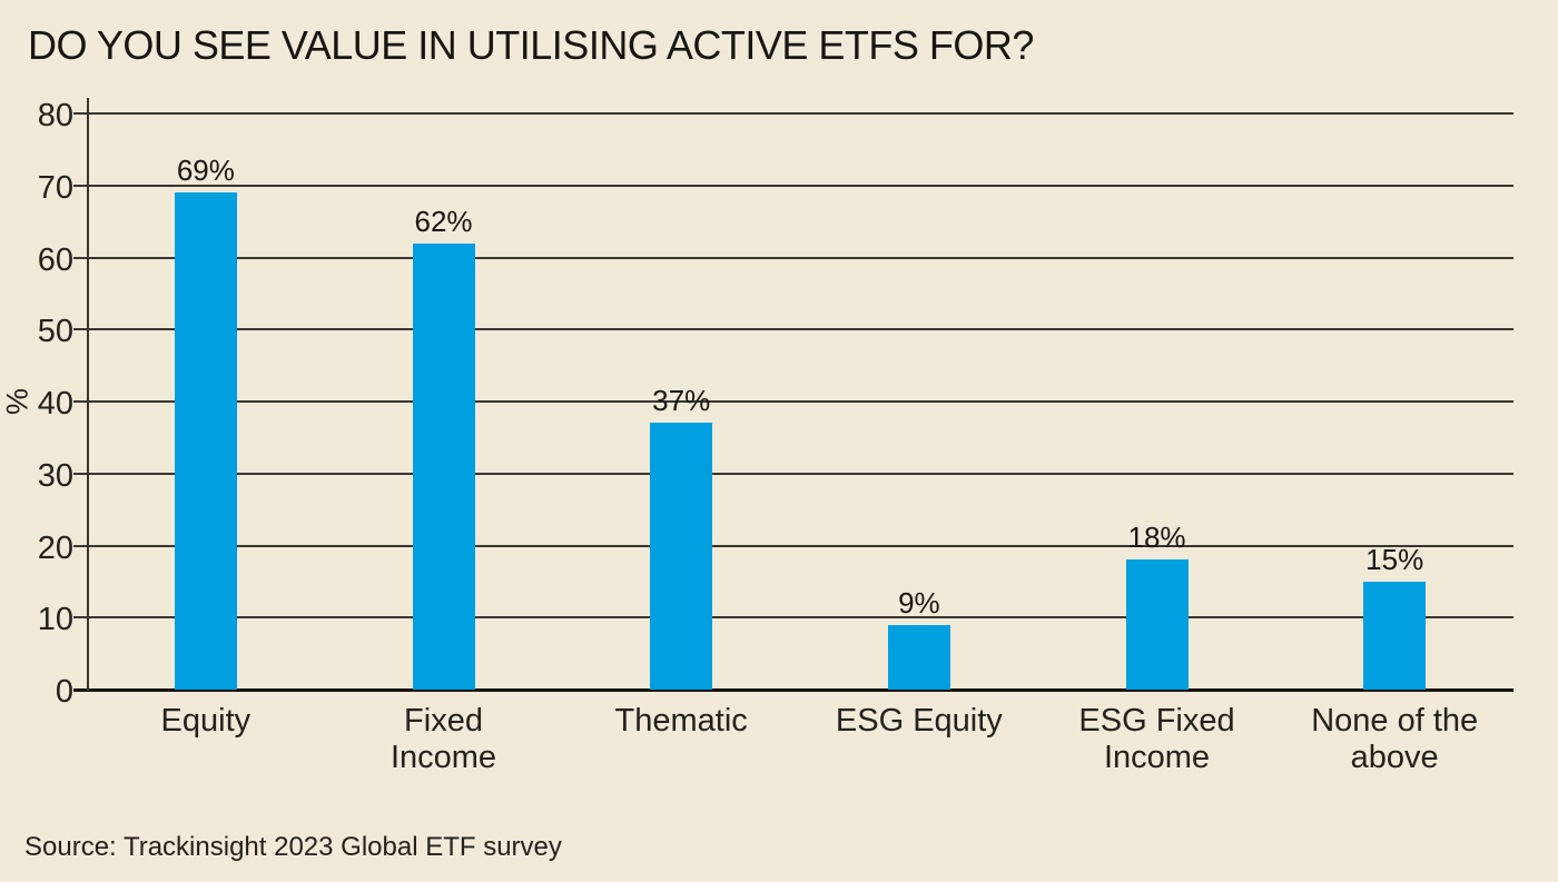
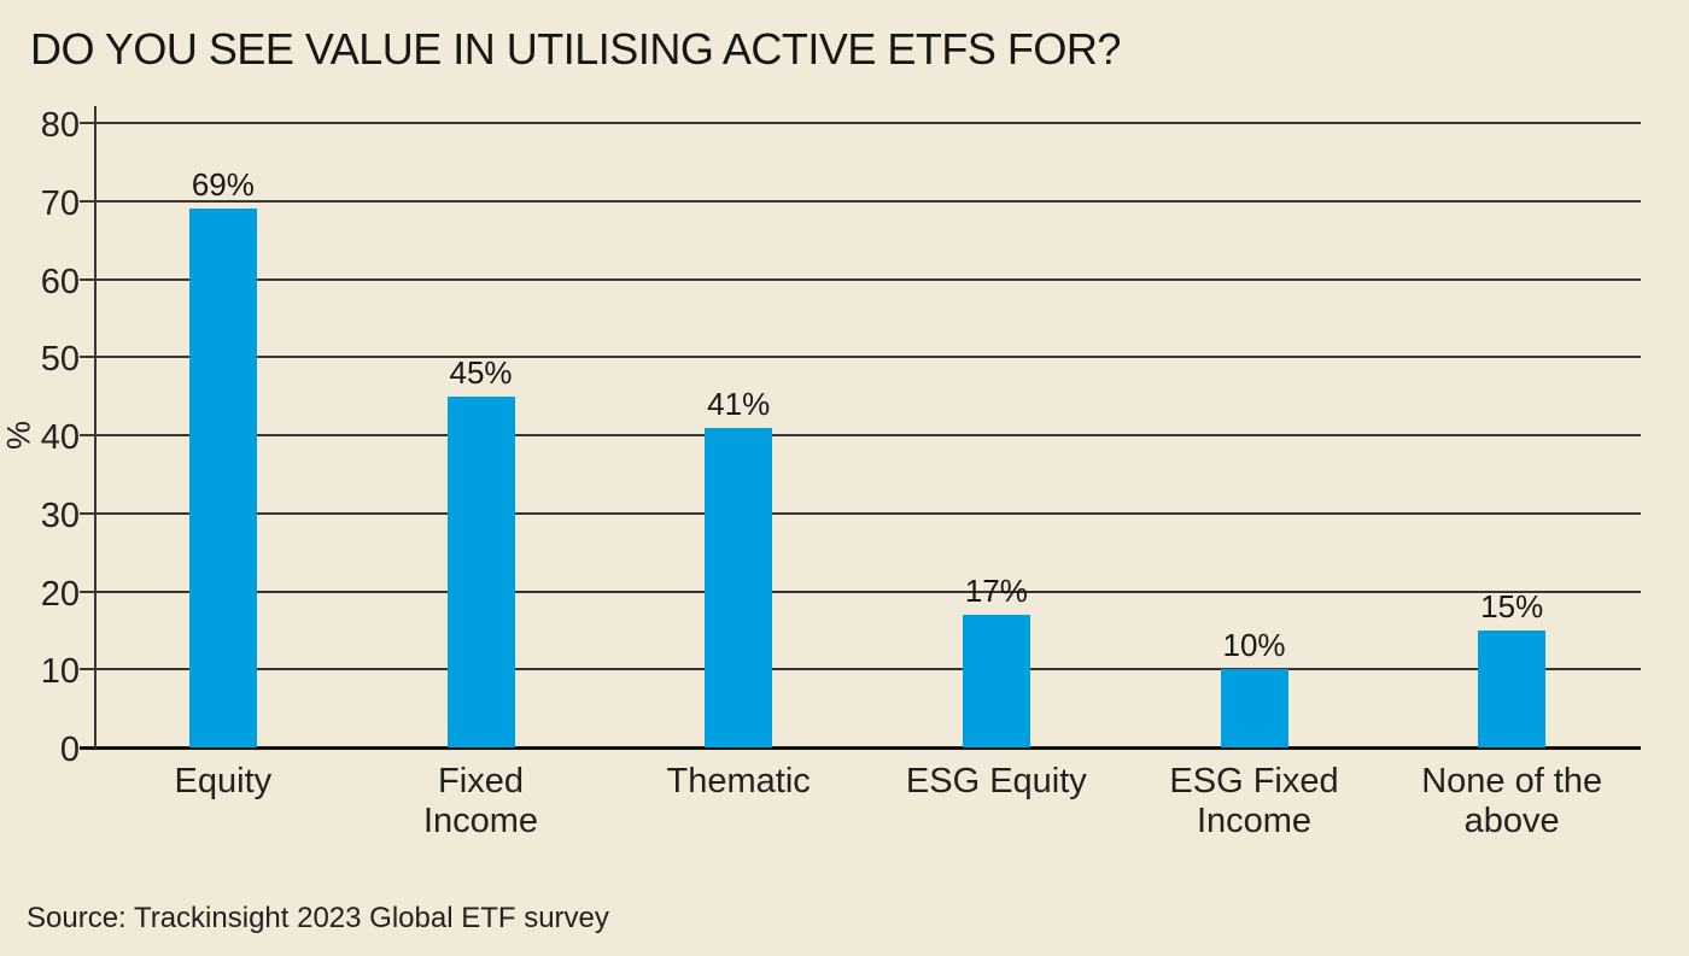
Fixed Income: 62% -> 45%
Thematic: 37% -> 41%
ESG Equity: 9% -> 17%
ESG Fixed Income: 18% -> 10%
